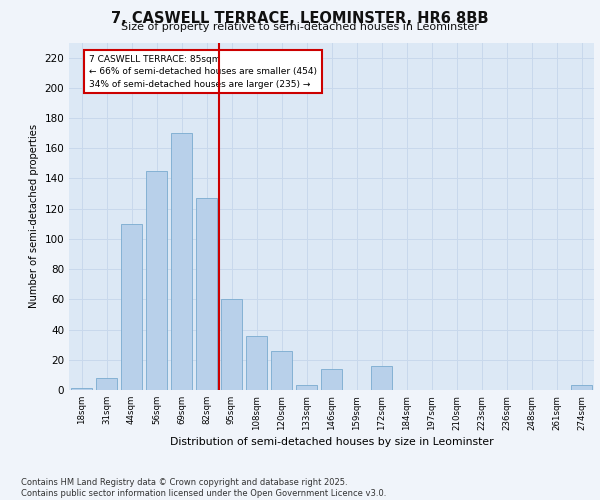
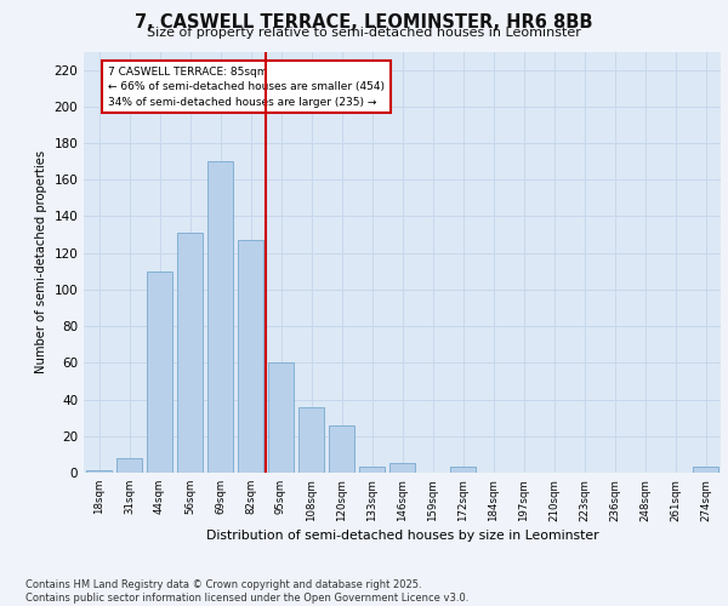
56sqm: 145 -> 131
146sqm: 14 -> 5
172sqm: 16 -> 3
